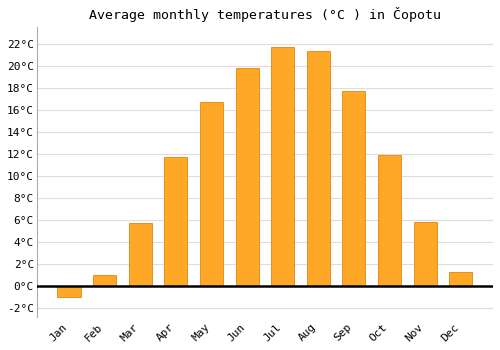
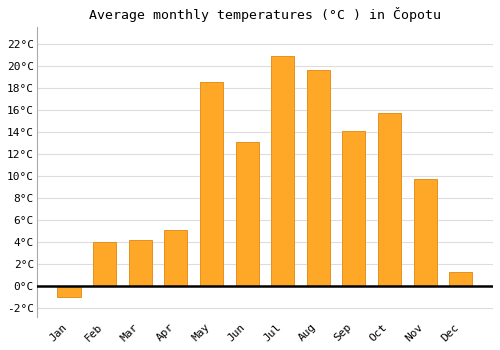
Feb: 1.0°C -> 4.0°C
Mar: 5.7°C -> 4.2°C
Apr: 11.7°C -> 5.1°C
May: 16.7°C -> 18.5°C
Jun: 19.8°C -> 13.1°C
Jul: 21.7°C -> 20.9°C
Aug: 21.3°C -> 19.6°C
Sep: 17.7°C -> 14.1°C
Oct: 11.9°C -> 15.7°C
Nov: 5.8°C -> 9.7°C
